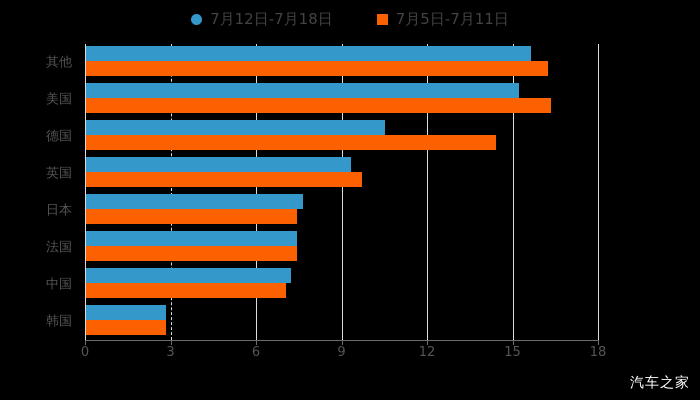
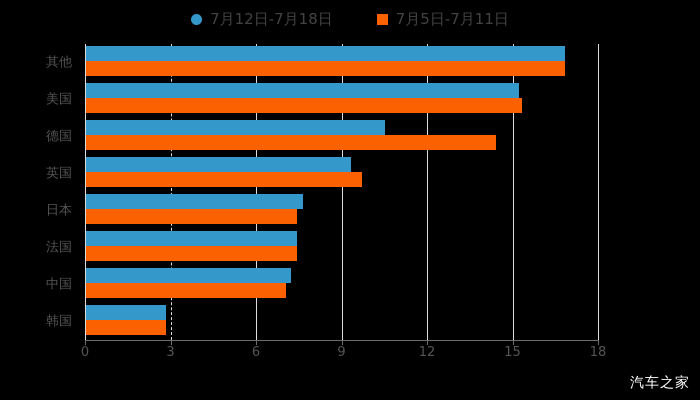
7月12日-7月18日/其他: 15.6 -> 16.8
7月5日-7月11日/其他: 16.2 -> 16.8
7月5日-7月11日/美国: 16.3 -> 15.3
